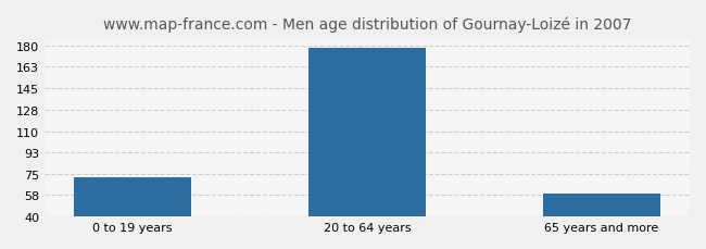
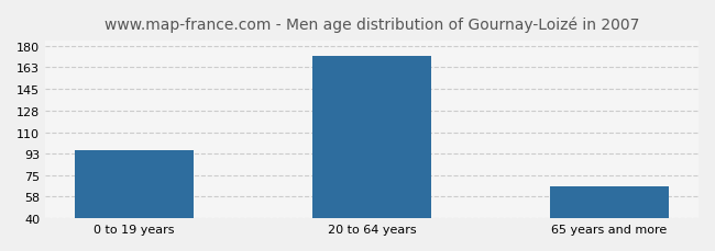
0 to 19 years: 72 -> 95
20 to 64 years: 178 -> 172
65 years and more: 59 -> 66
